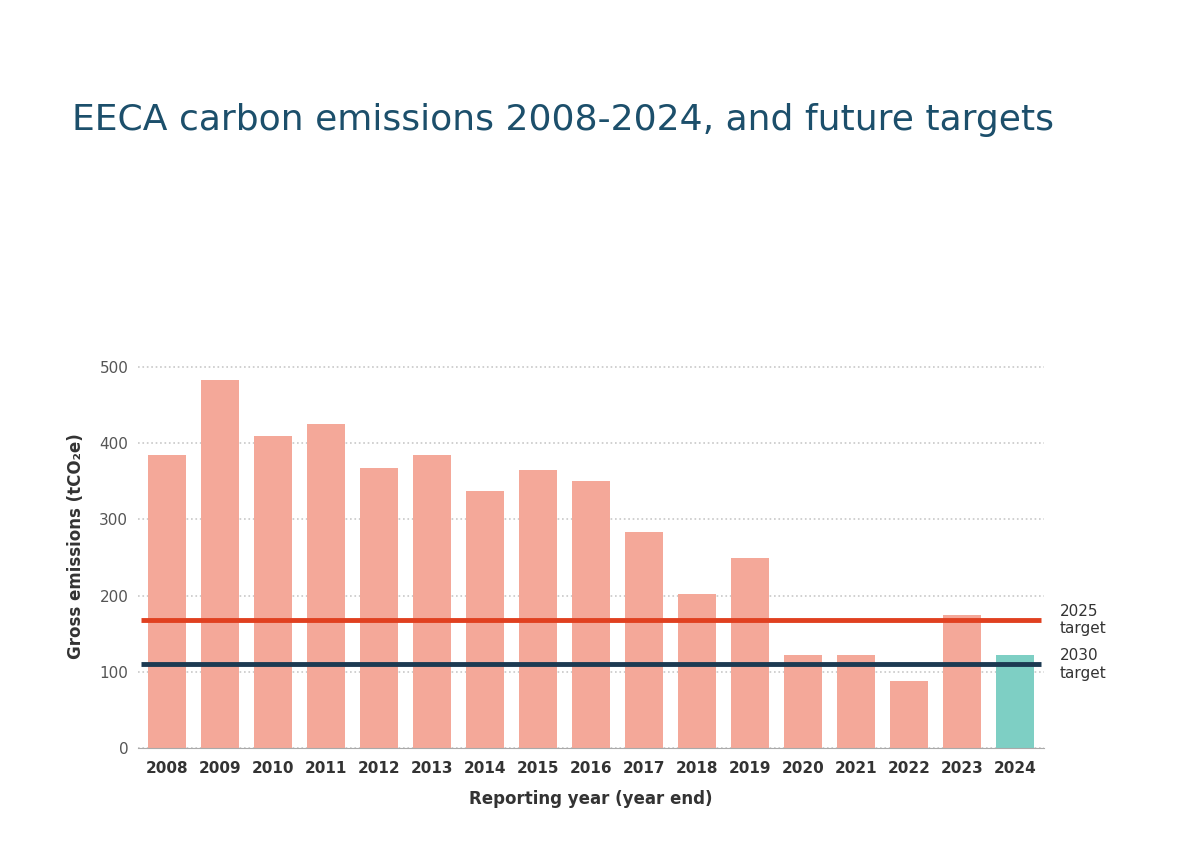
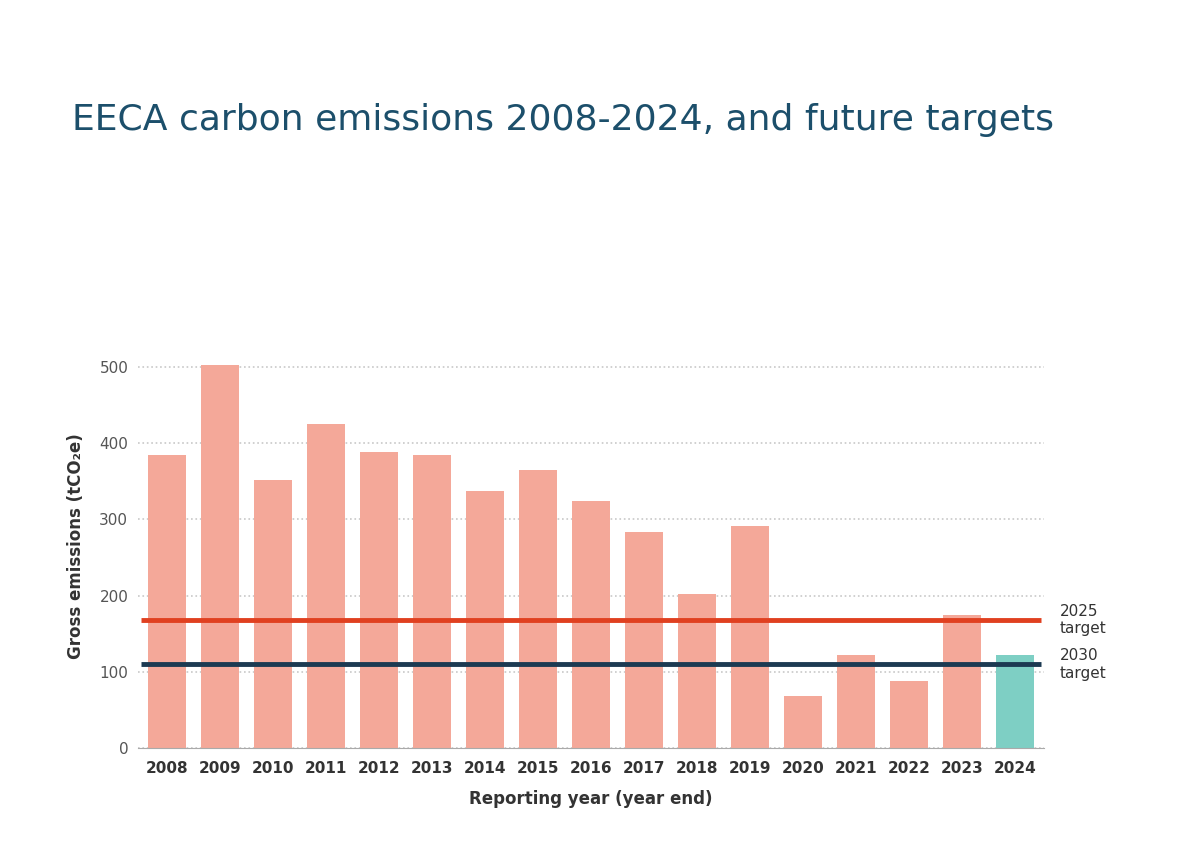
2009: 483 -> 502
2010: 410 -> 352
2012: 367 -> 388
2016: 350 -> 324
2019: 250 -> 292
2020: 122 -> 68
